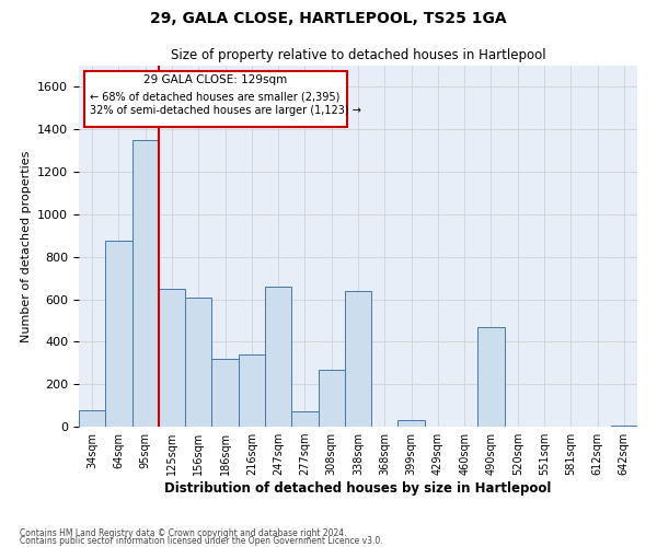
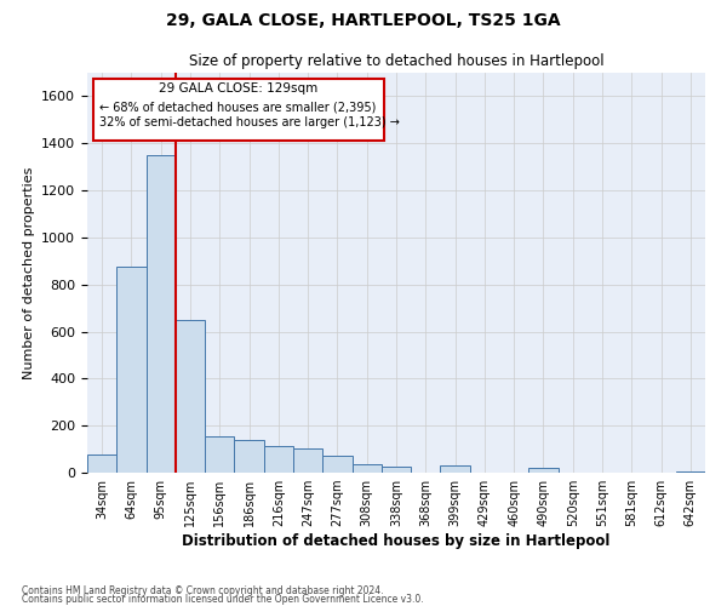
156sqm: 610 -> 160
186sqm: 320 -> 140
216sqm: 340 -> 120
247sqm: 660 -> 100
308sqm: 270 -> 40
338sqm: 640 -> 20
490sqm: 470 -> 20
